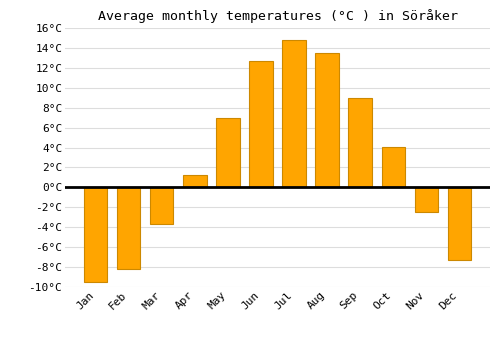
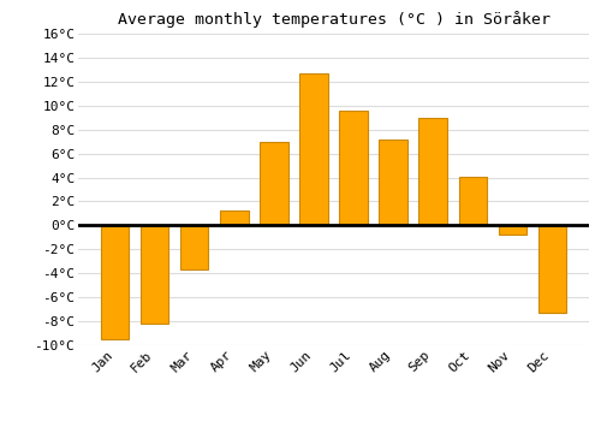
Jul: 14.8°C -> 9.6°C
Aug: 13.5°C -> 7.2°C
Nov: -2.5°C -> -0.8°C
